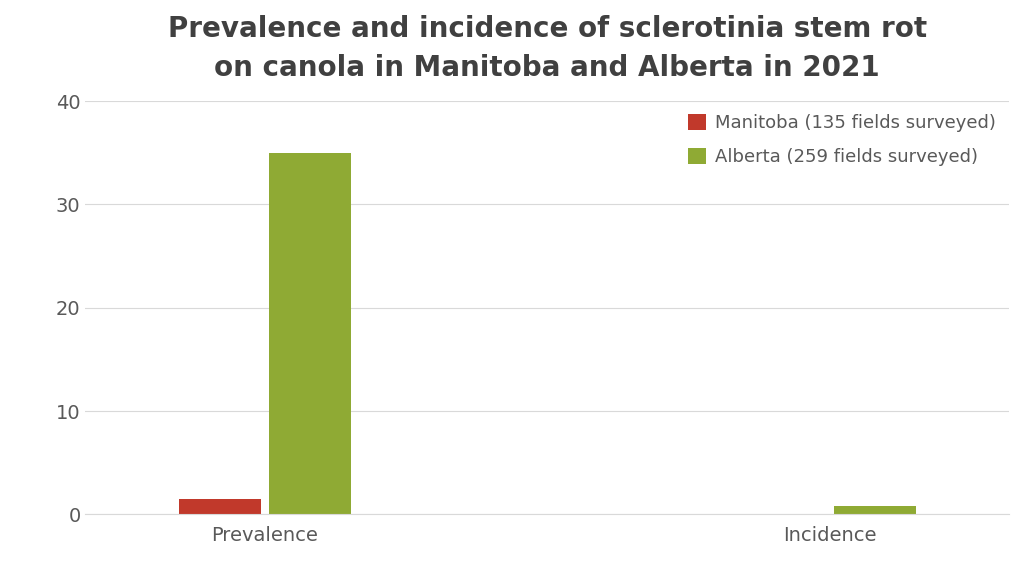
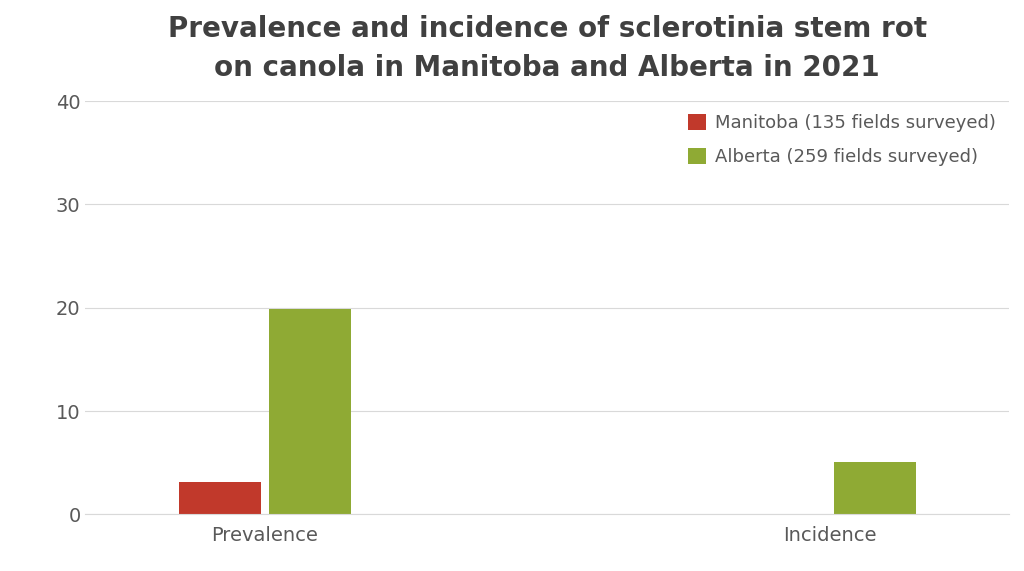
Manitoba (135 fields surveyed)/Prevalence: 1.5 -> 3.1
Alberta (259 fields surveyed)/Prevalence: 35.0 -> 19.9
Alberta (259 fields surveyed)/Incidence: 0.8 -> 5.1
